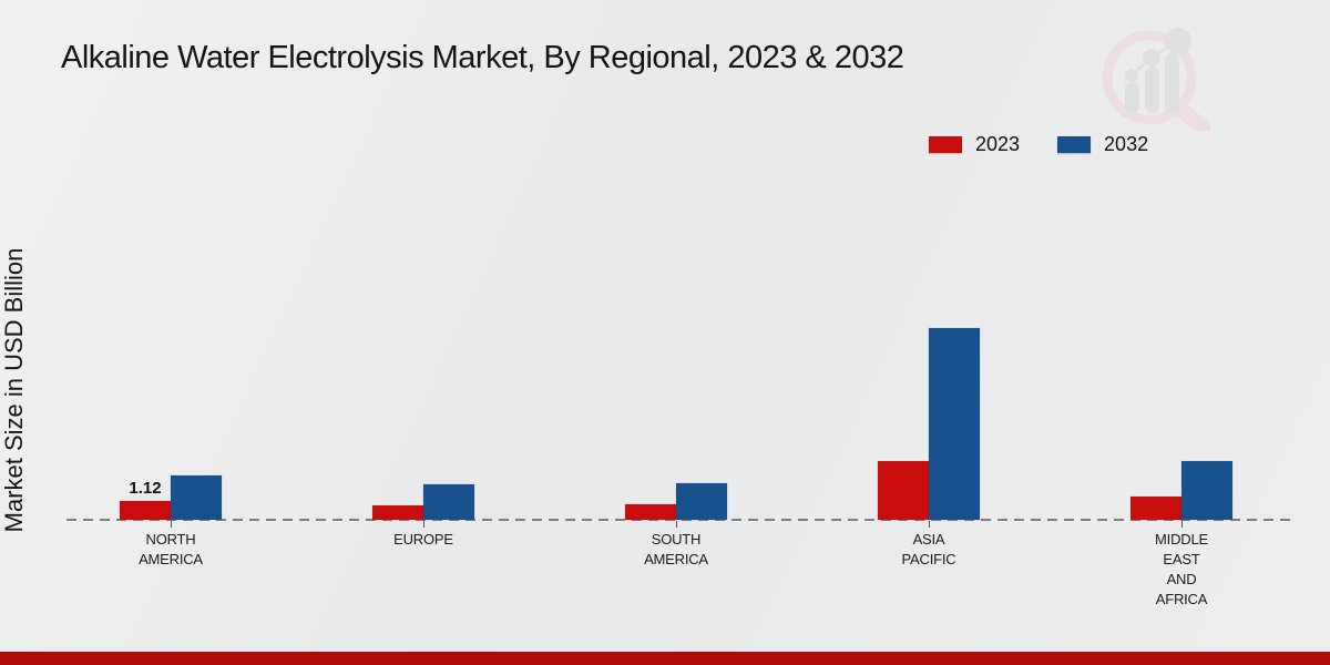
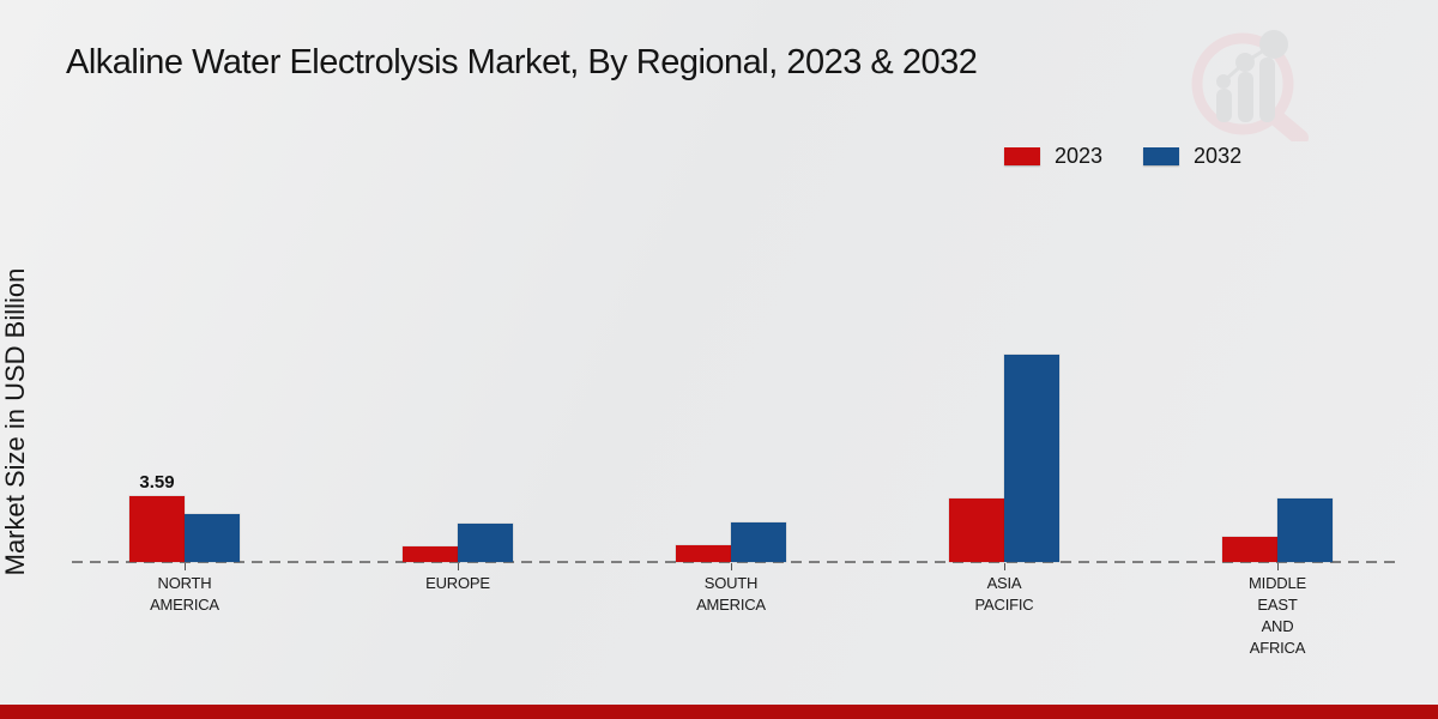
2023/NORTH AMERICA: 1.12 -> 3.59
